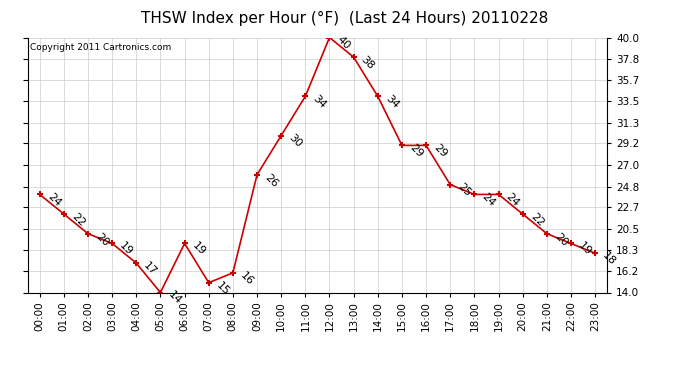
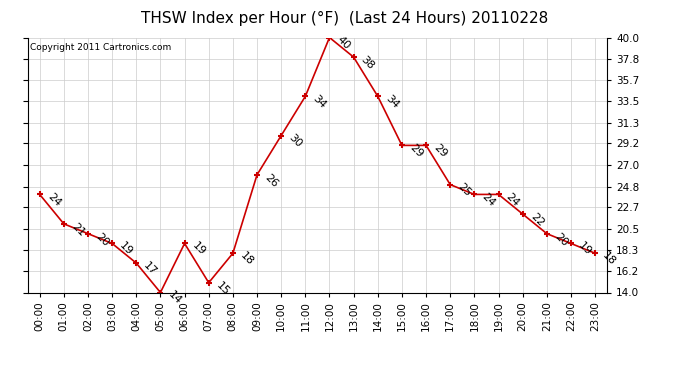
01:00: 22 -> 21
08:00: 16 -> 18
